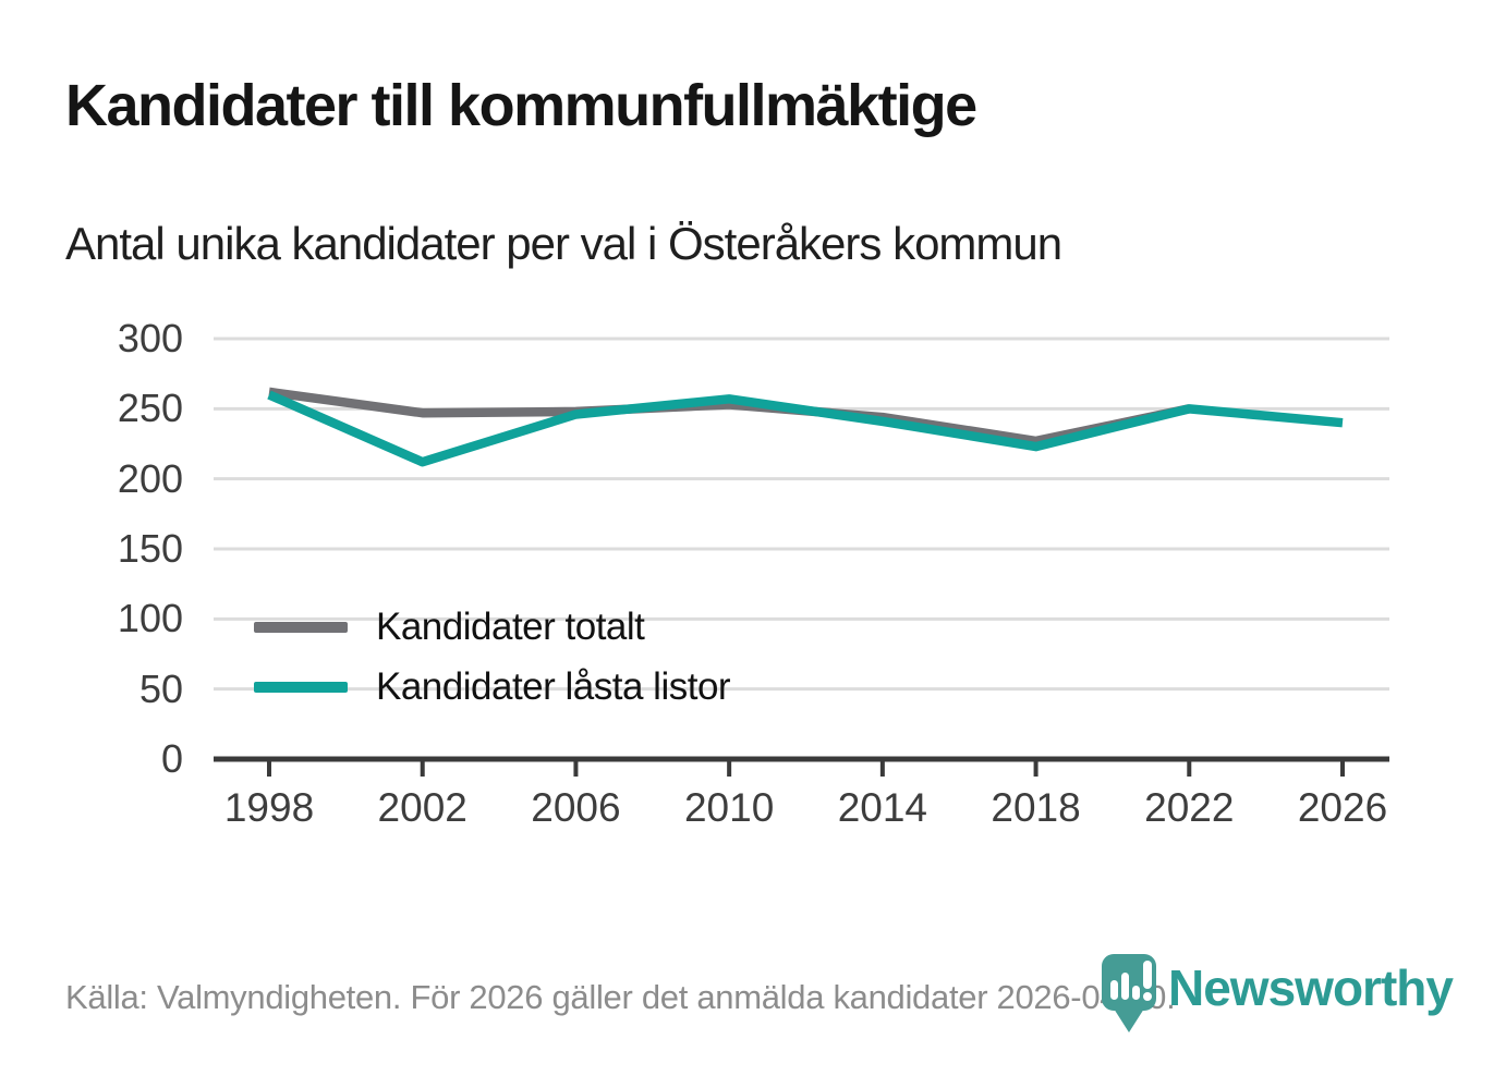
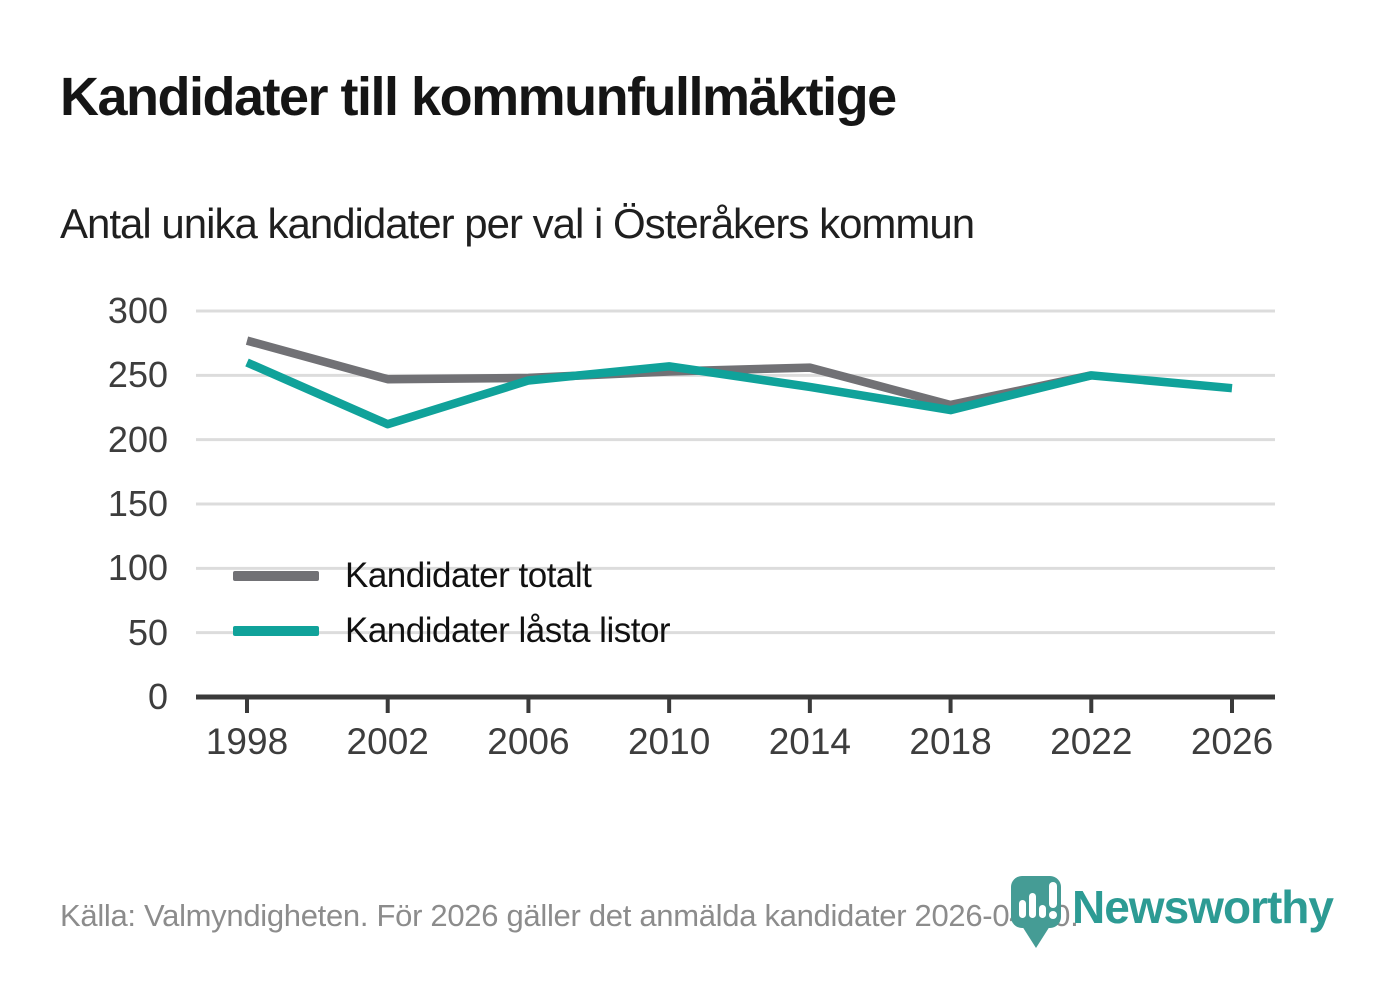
Kandidater totalt/1998: 262 -> 277
Kandidater totalt/2014: 244 -> 256
